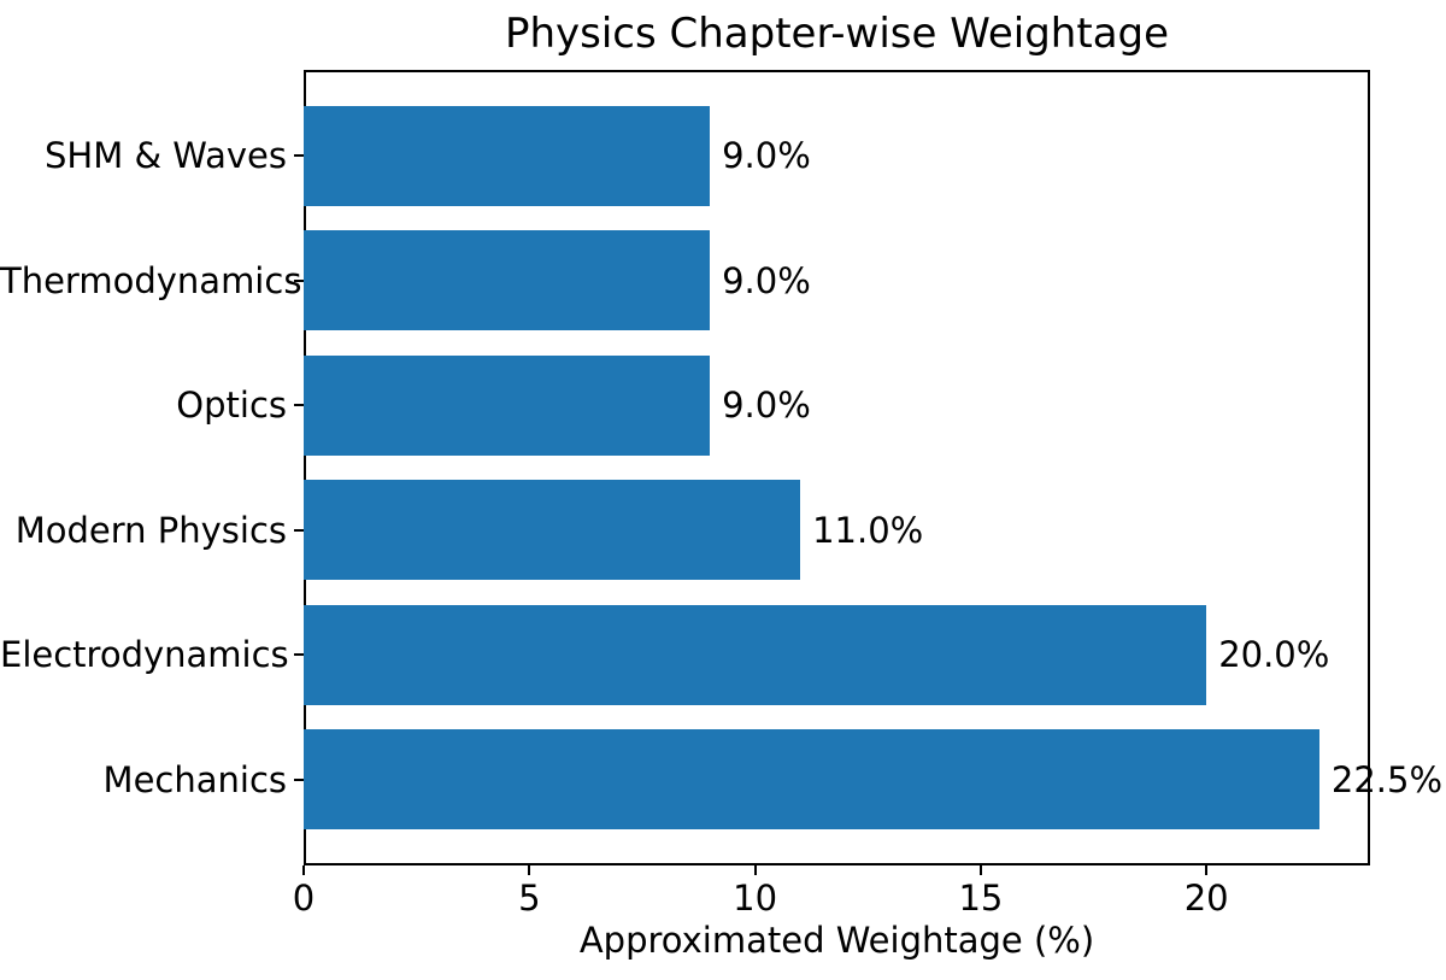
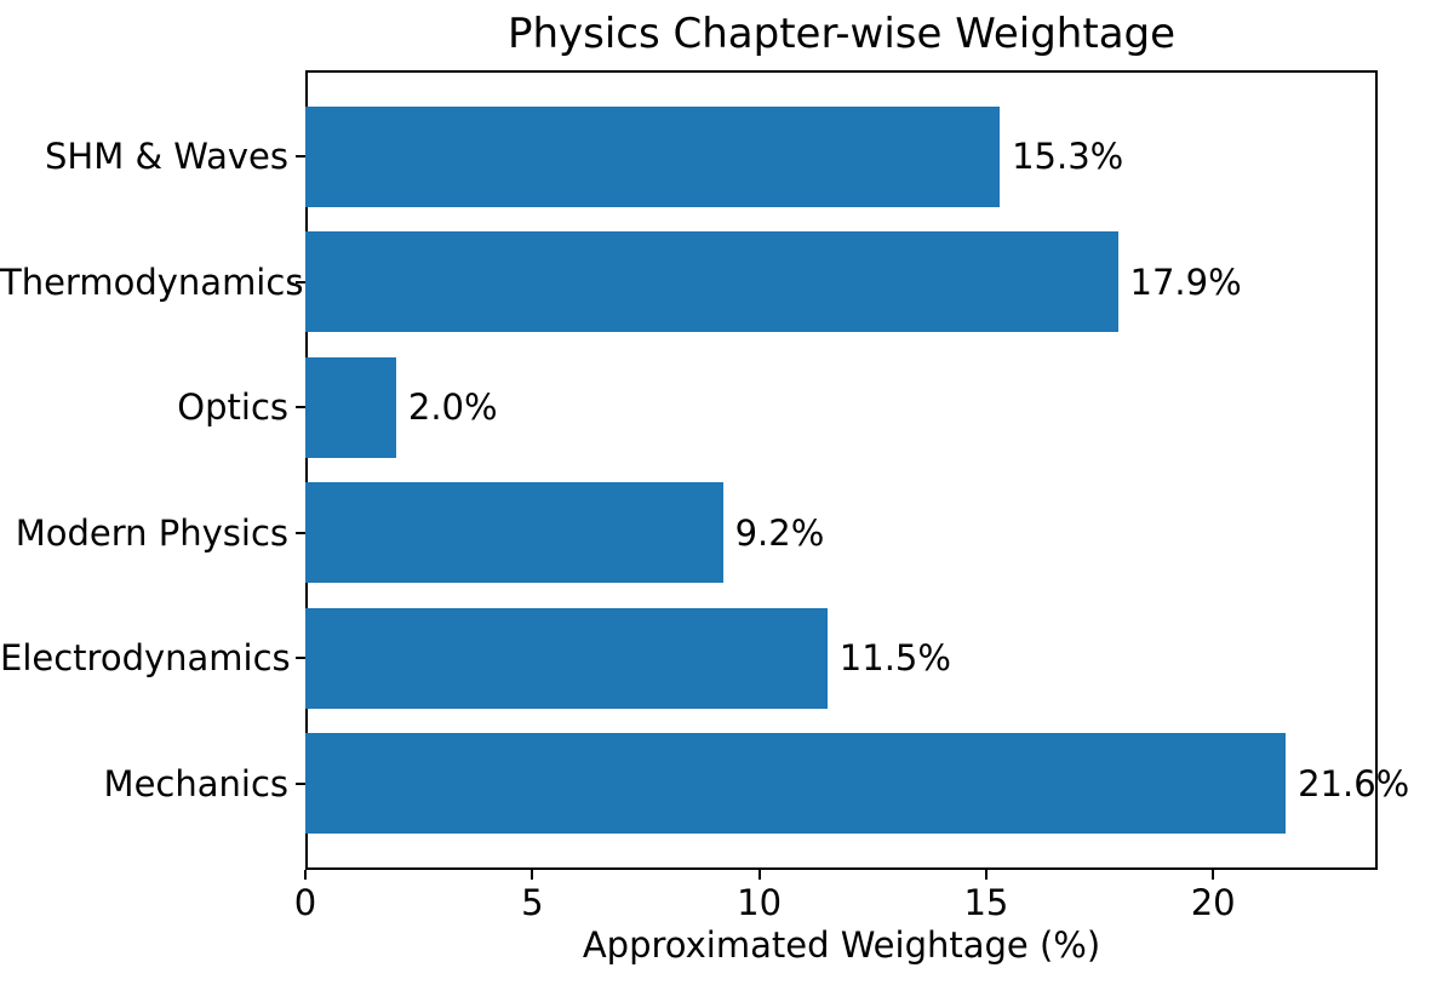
SHM & Waves: 9.0% -> 15.3%
Thermodynamics: 9.0% -> 17.9%
Optics: 9.0% -> 2.0%
Modern Physics: 11.0% -> 9.2%
Electrodynamics: 20.0% -> 11.5%
Mechanics: 22.5% -> 21.6%
